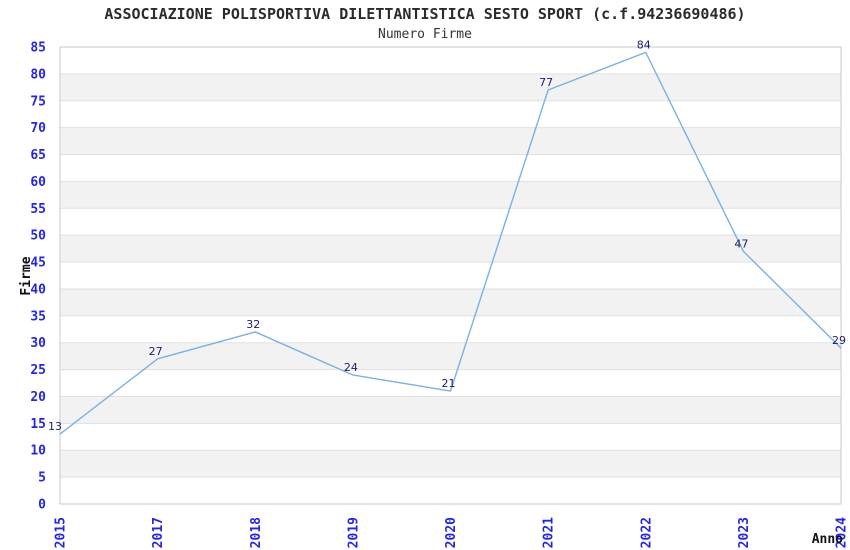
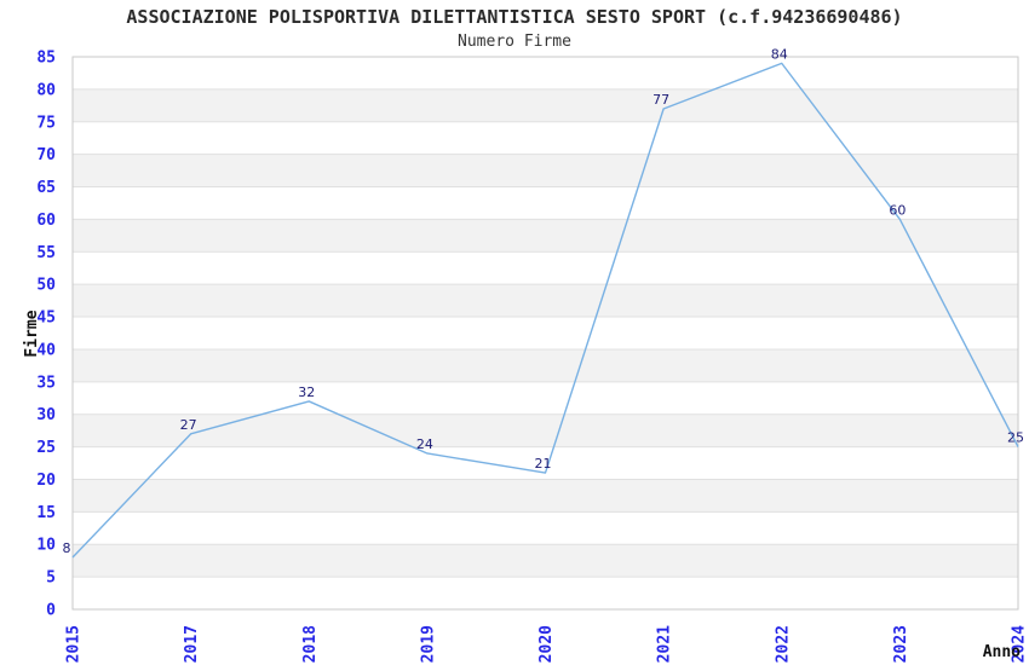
2015: 13 -> 8
2023: 47 -> 60
2024: 29 -> 25
